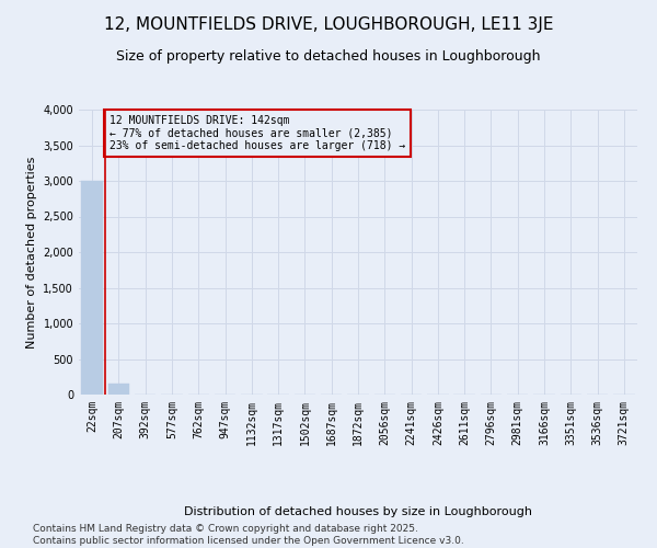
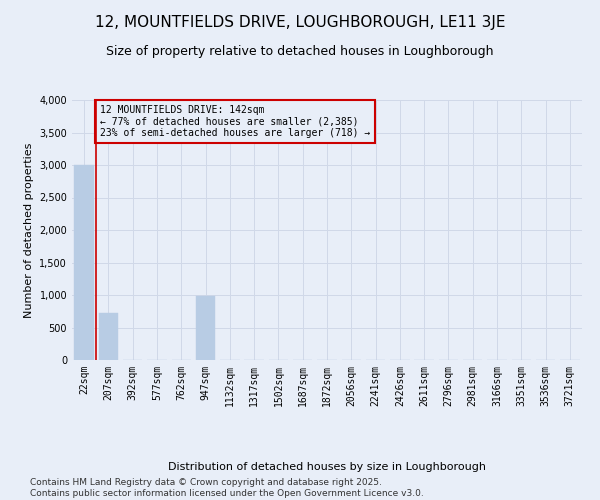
207sqm: 150 -> 720
947sqm: 0 -> 980
